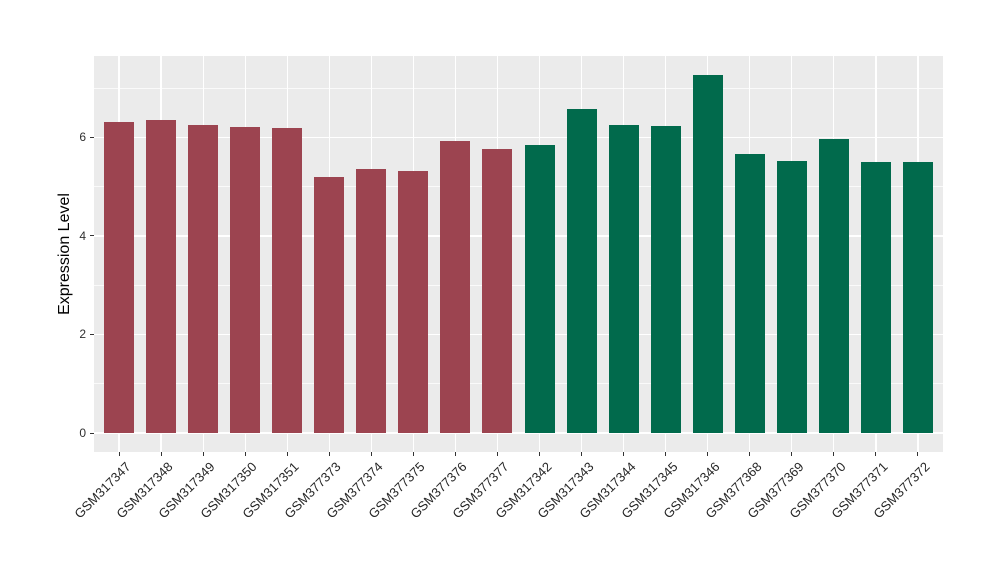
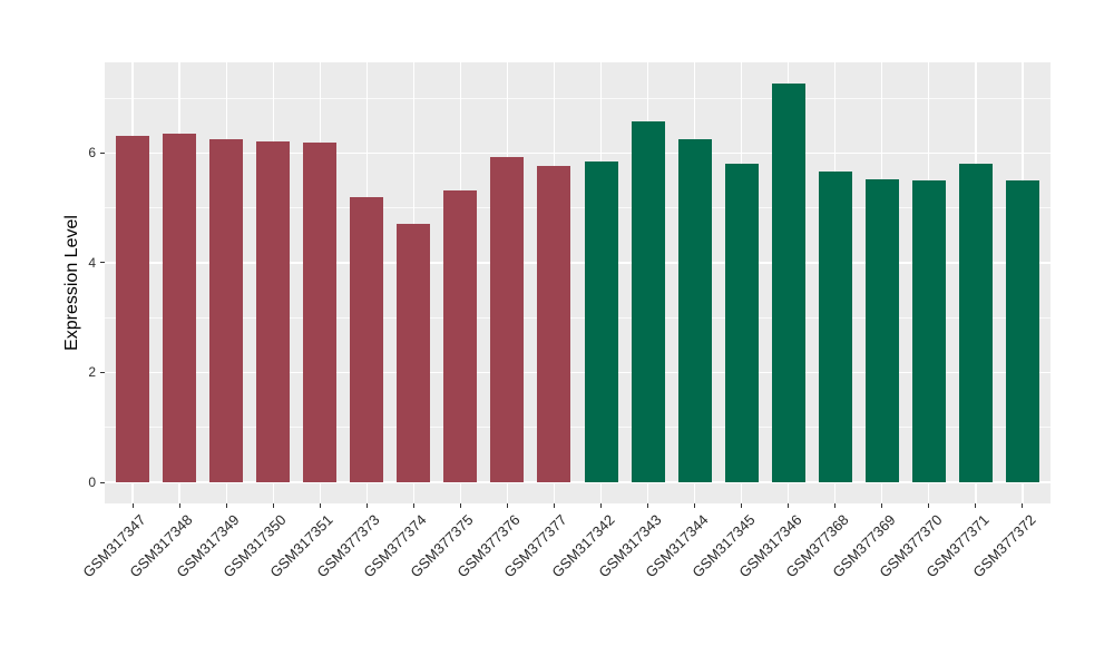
GSM377374: 5.4 -> 4.7
GSM317345: 6.2 -> 5.8
GSM377370: 6.0 -> 5.5
GSM377371: 5.5 -> 5.8
